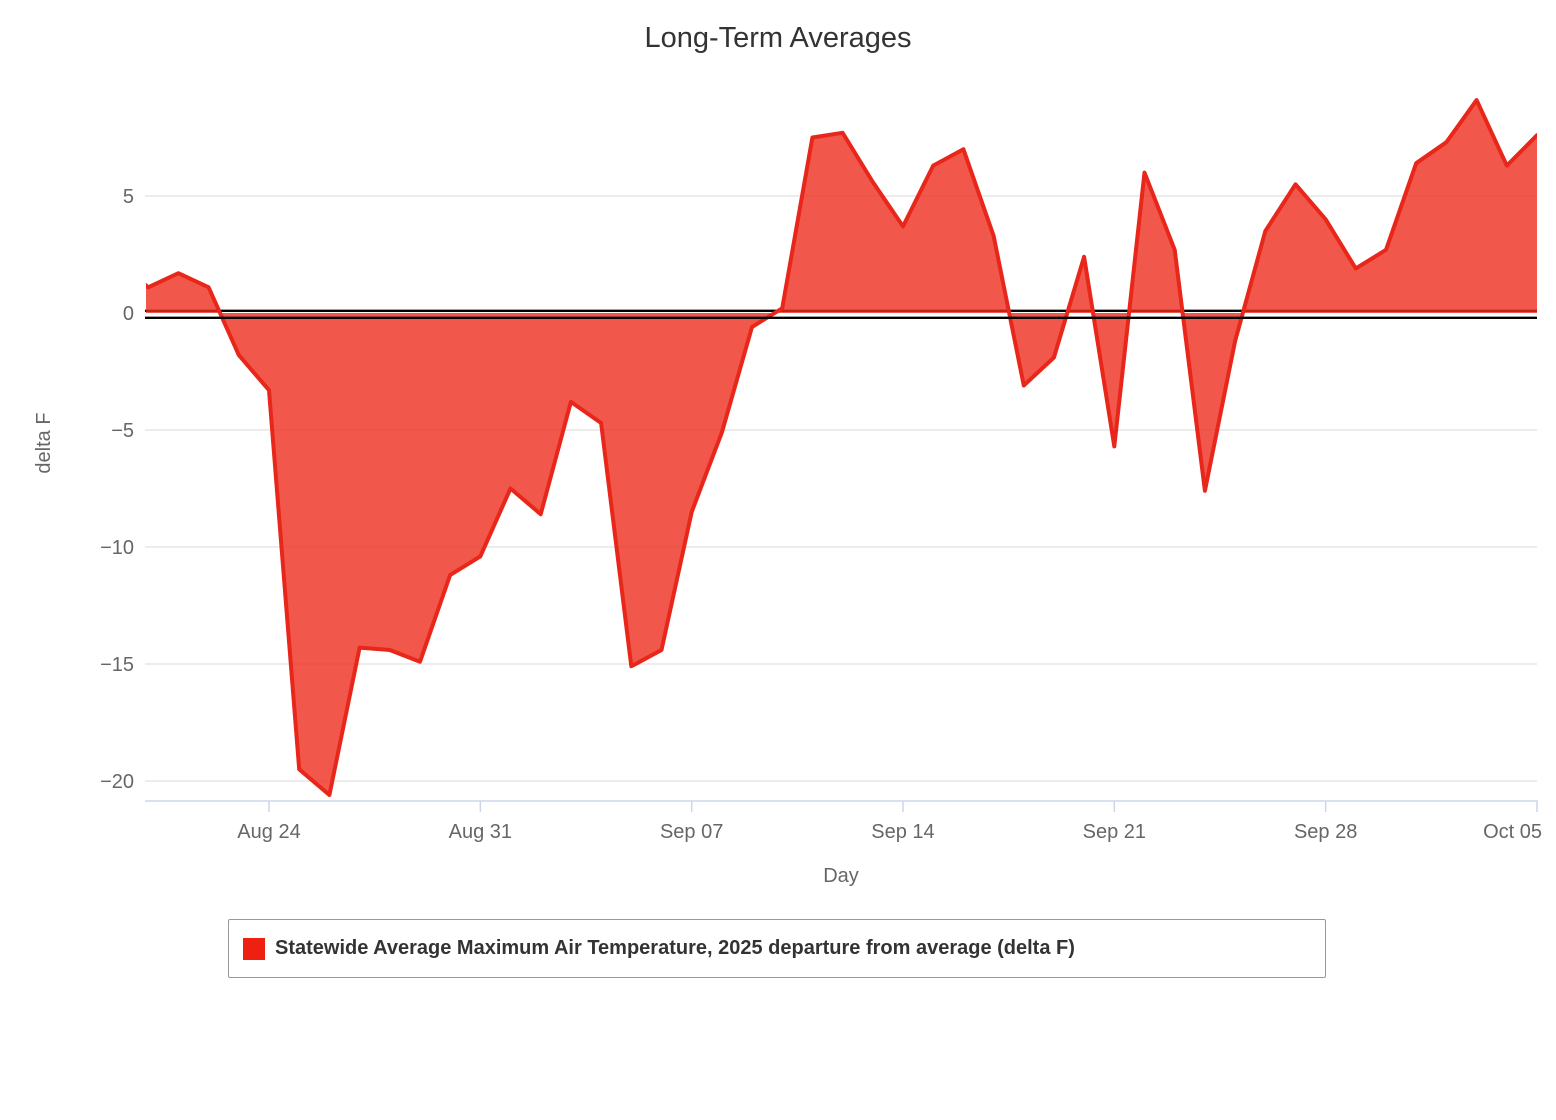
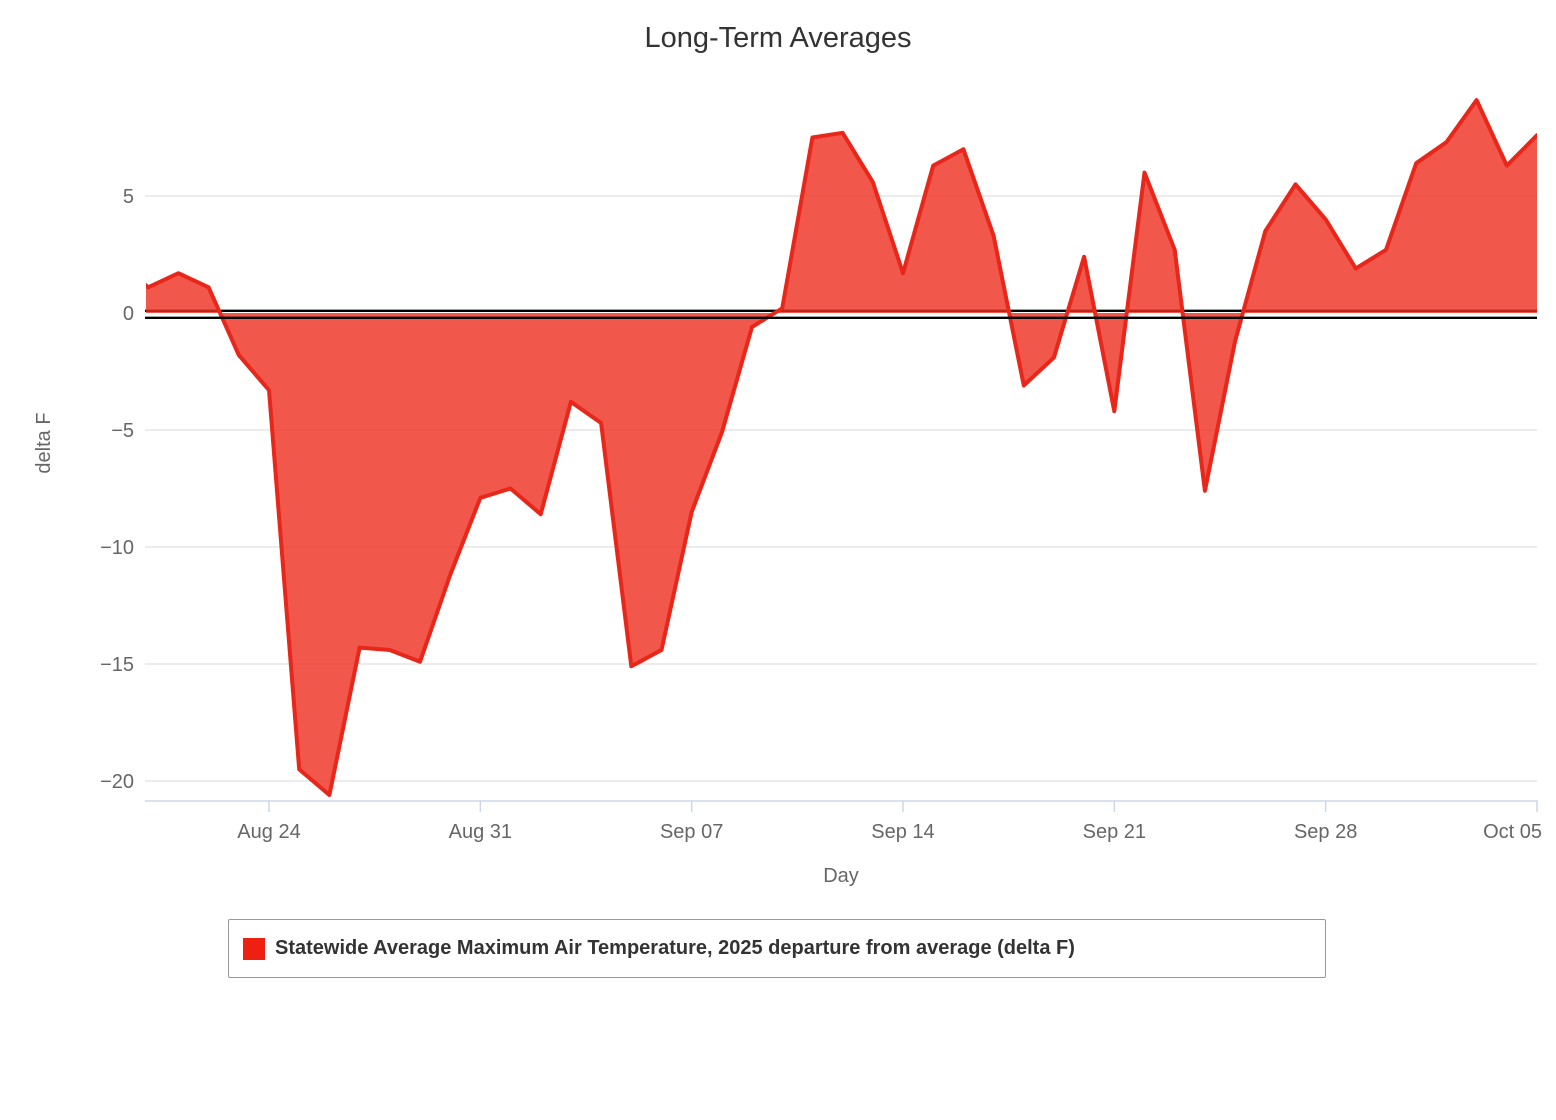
Aug 31: -10.4 -> -7.9
Sep 14: 3.7 -> 1.7
Sep 21: -5.7 -> -4.2
